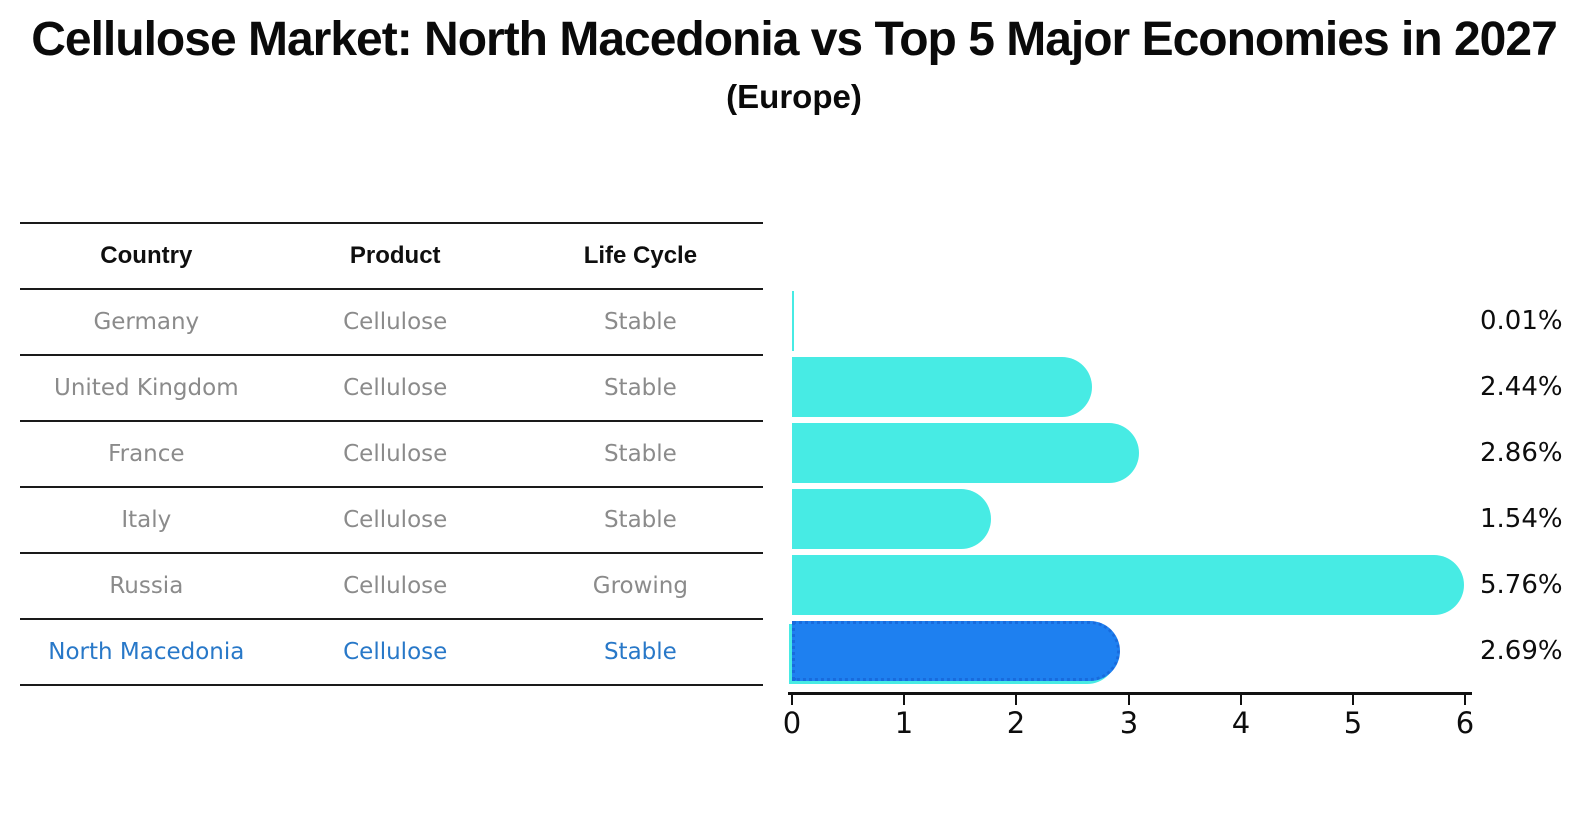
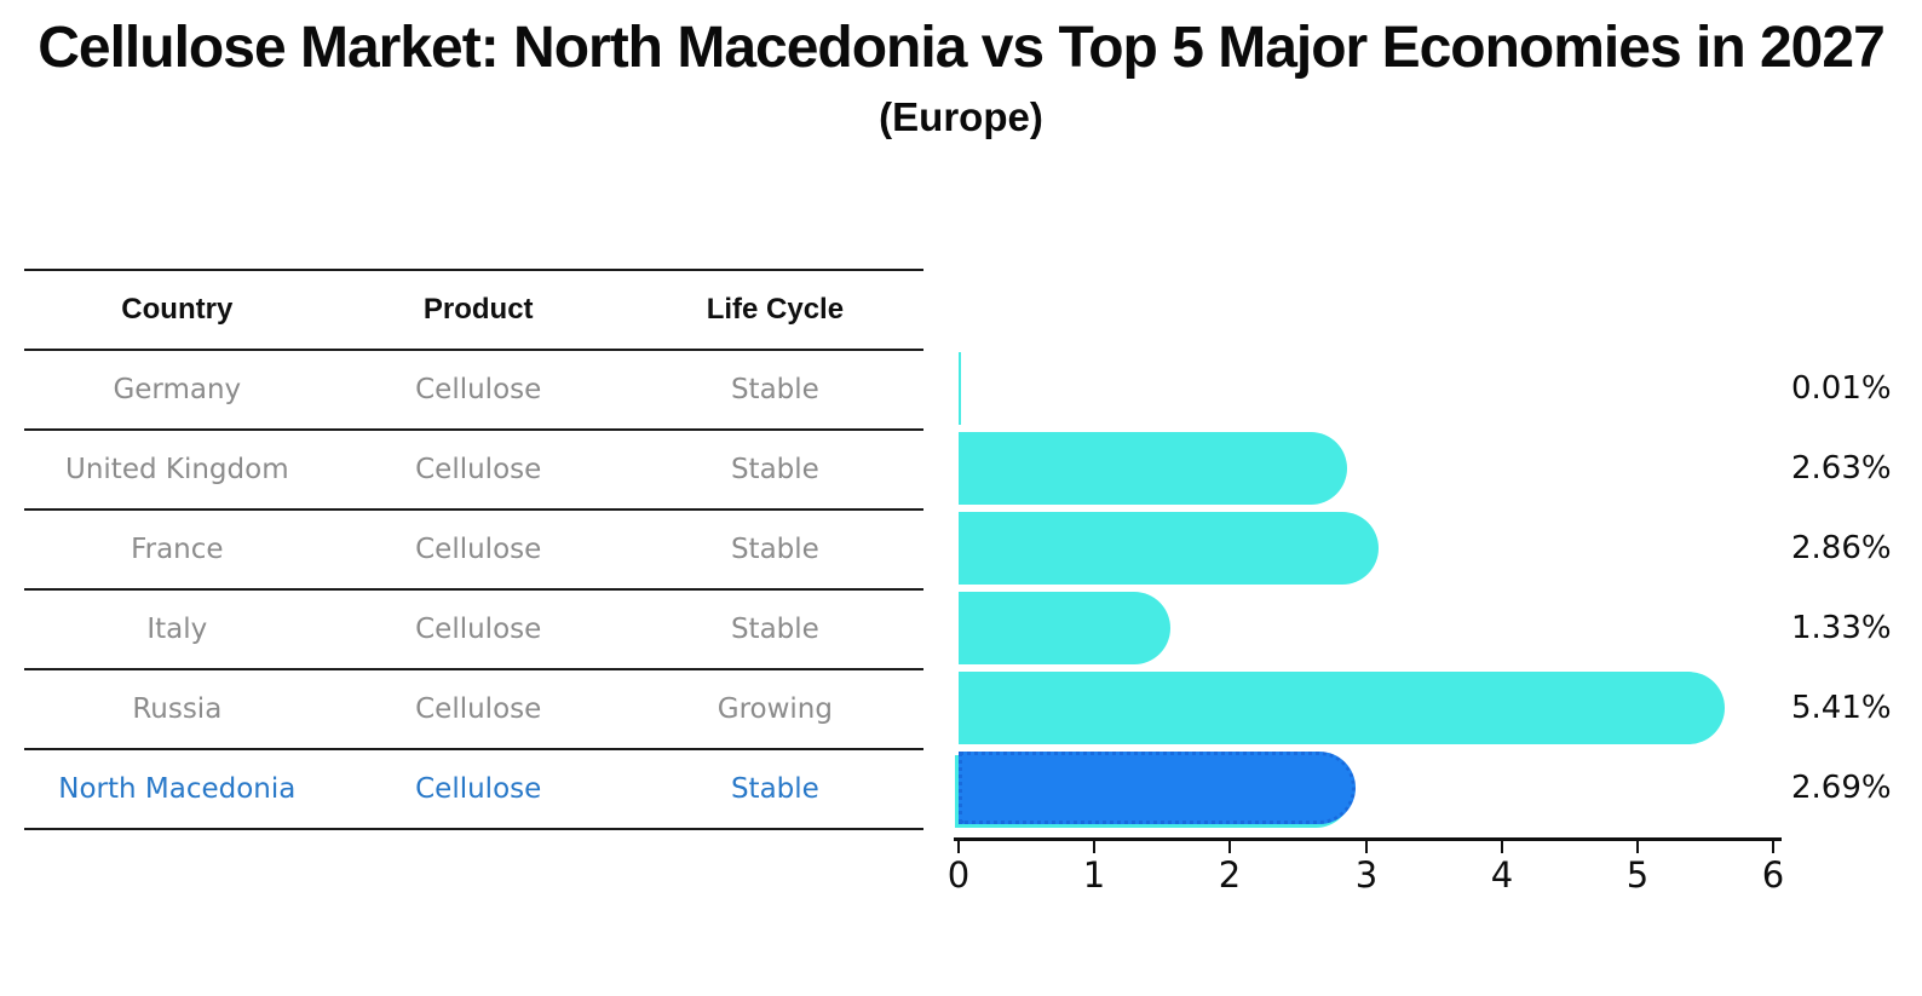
United Kingdom: 2.44% -> 2.63%
Italy: 1.54% -> 1.33%
Russia: 5.76% -> 5.41%
